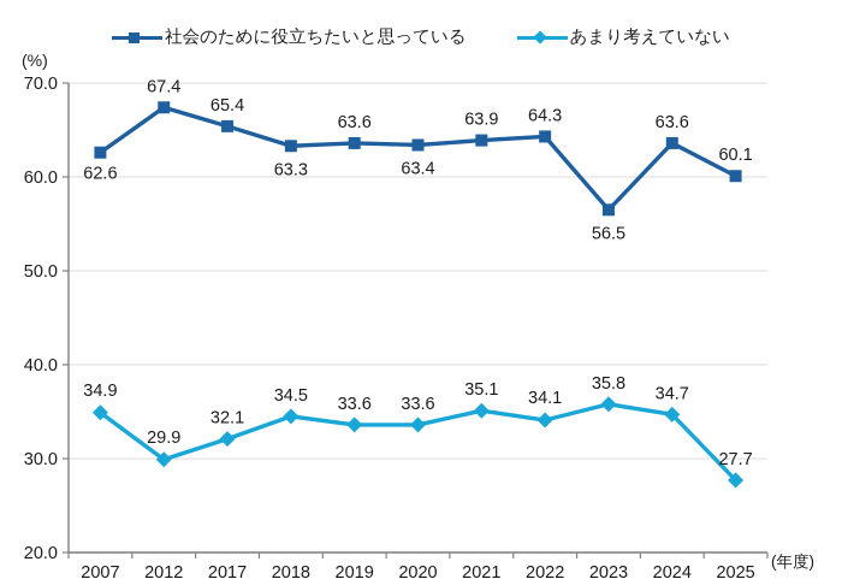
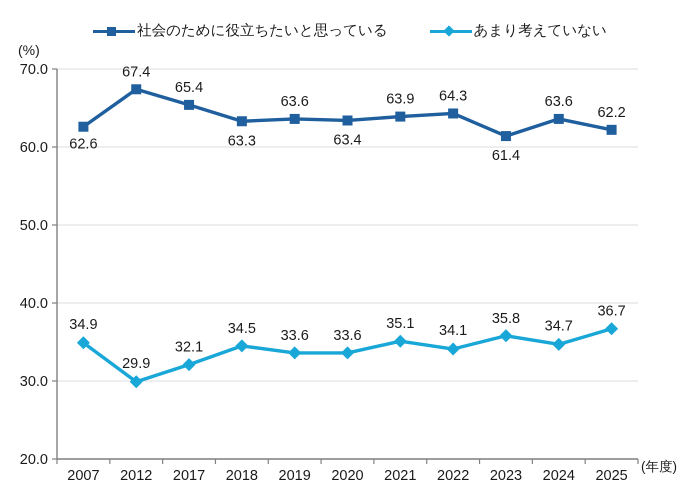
社会のために役立ちたいと思っている/2023: 56.5 -> 61.4
社会のために役立ちたいと思っている/2025: 60.1 -> 62.2
あまり考えていない/2025: 27.7 -> 36.7
